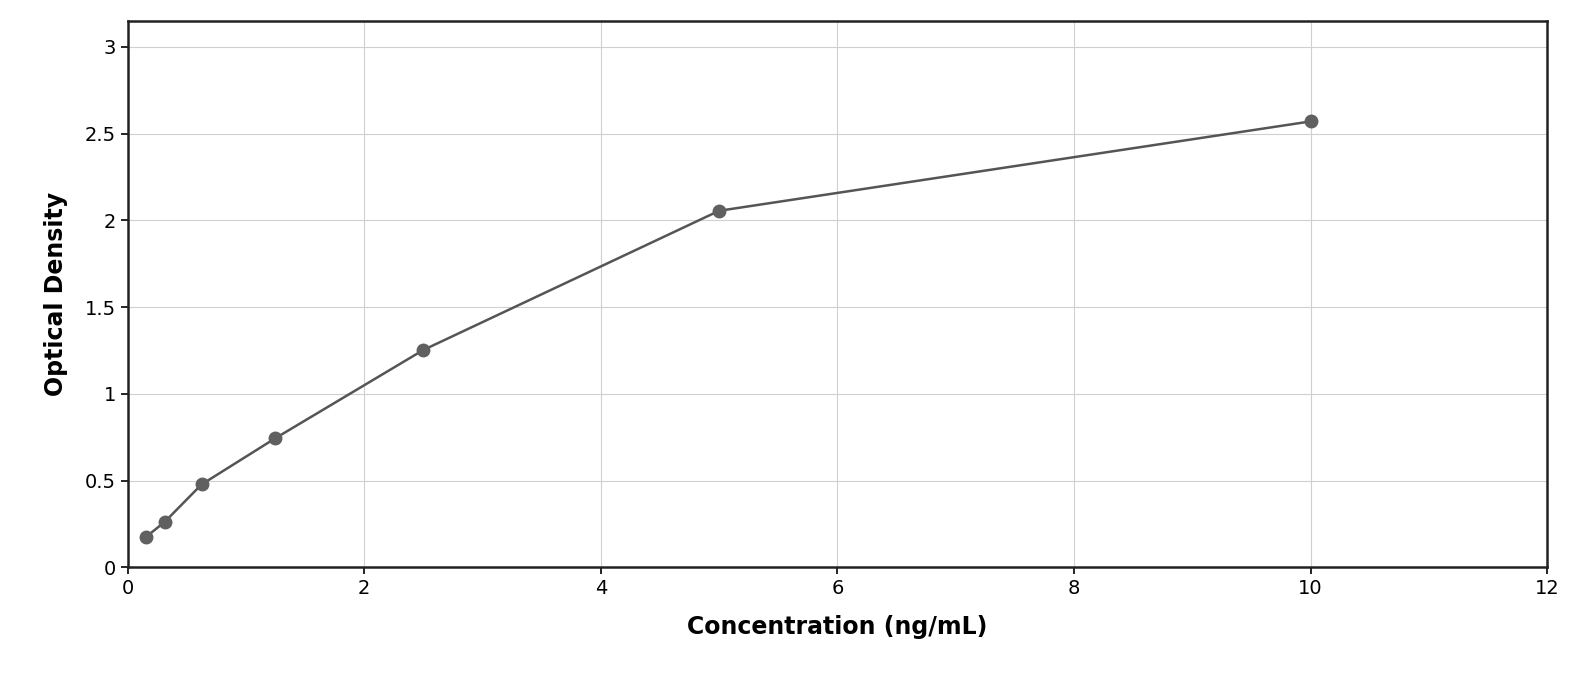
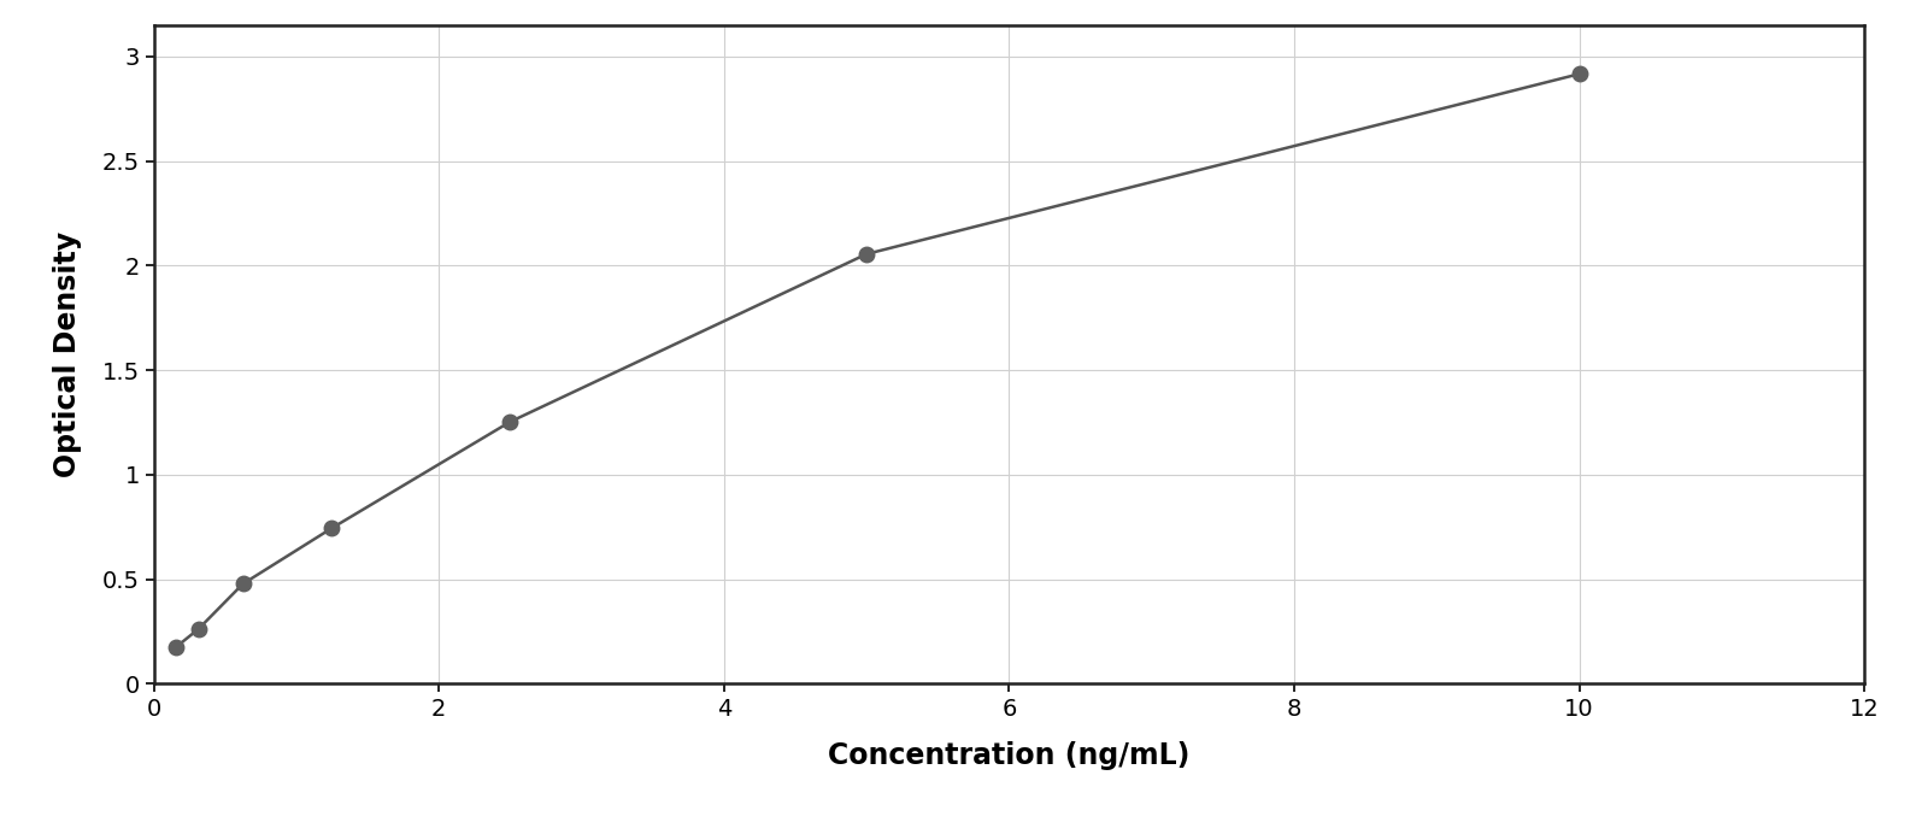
10: 2.57 -> 2.92
